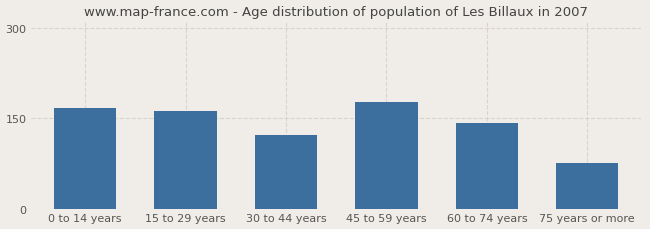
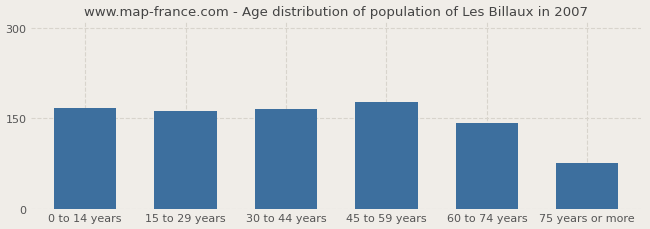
30 to 44 years: 122 -> 165
